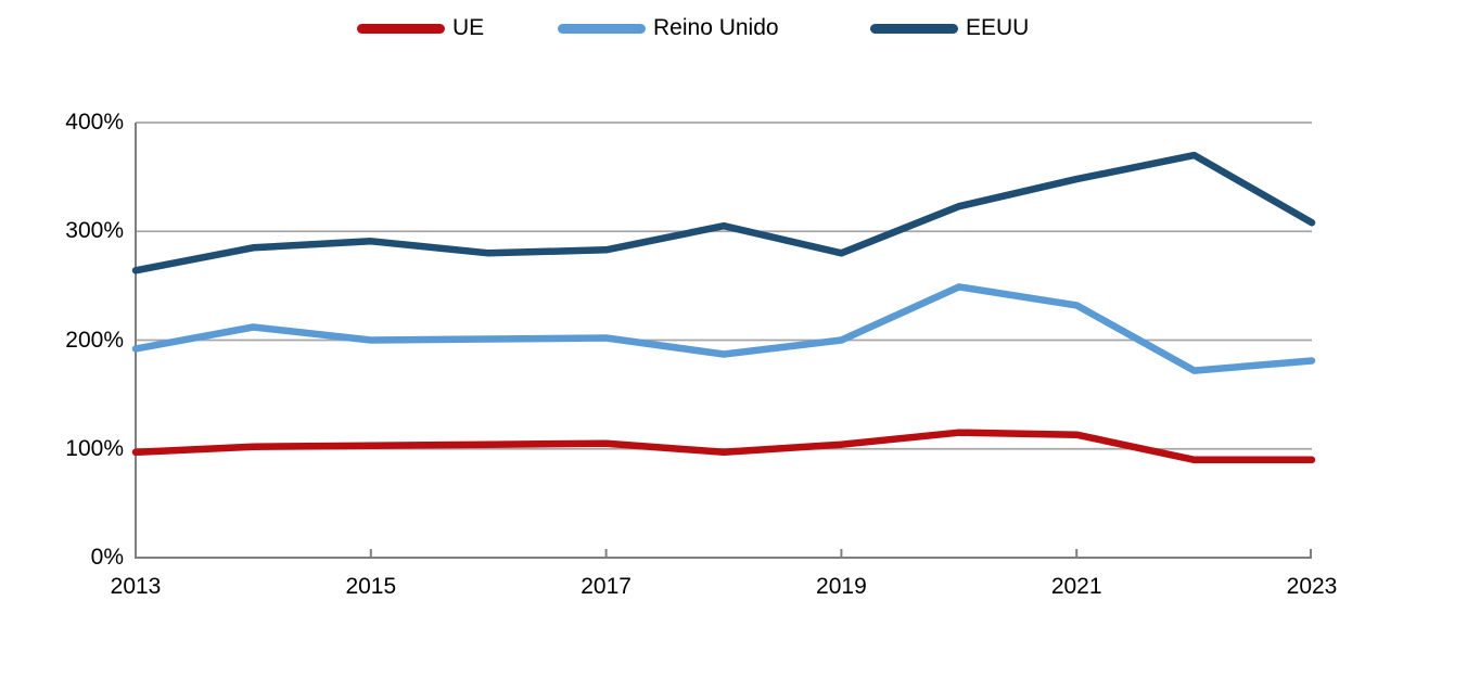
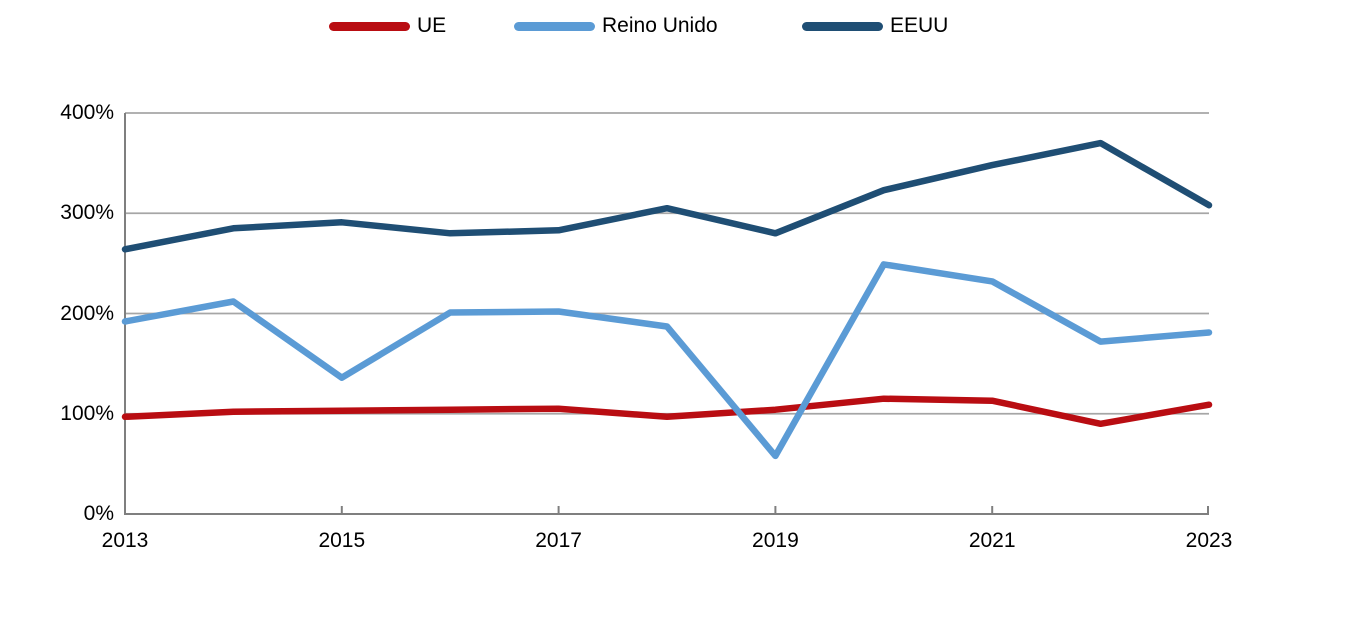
Reino Unido/2015: 200% -> 136%
Reino Unido/2019: 200% -> 58%
UE/2023: 90% -> 109%
